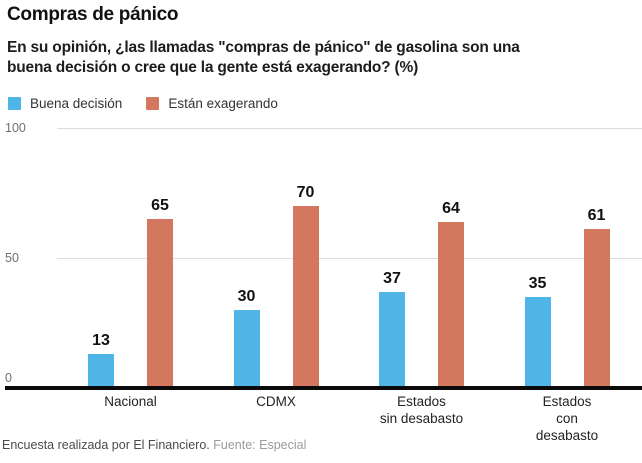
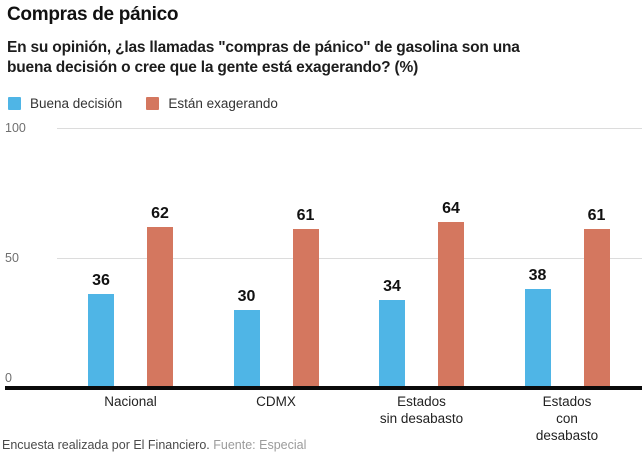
Buena decisión/Nacional: 13 -> 36
Están exagerando/Nacional: 65 -> 62
Están exagerando/CDMX: 70 -> 61
Buena decisión/Estados sin desabasto: 37 -> 34
Buena decisión/Estados con desabasto: 35 -> 38
